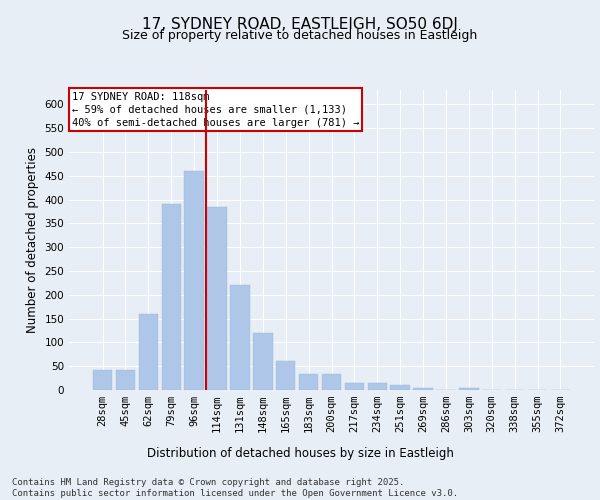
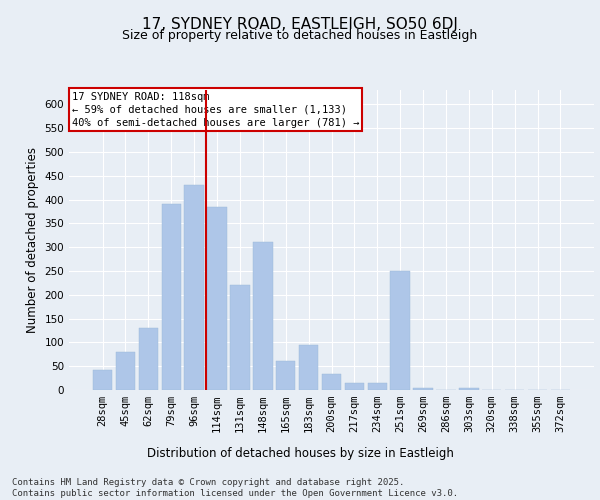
45sqm: 43 -> 80
62sqm: 160 -> 130
96sqm: 460 -> 430
148sqm: 120 -> 310
183sqm: 33 -> 95
251sqm: 10 -> 250
